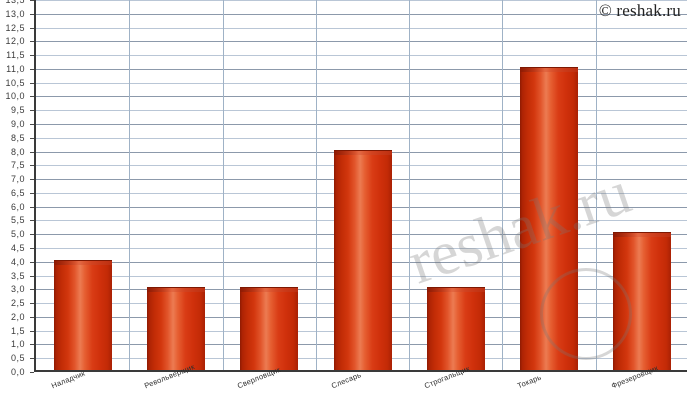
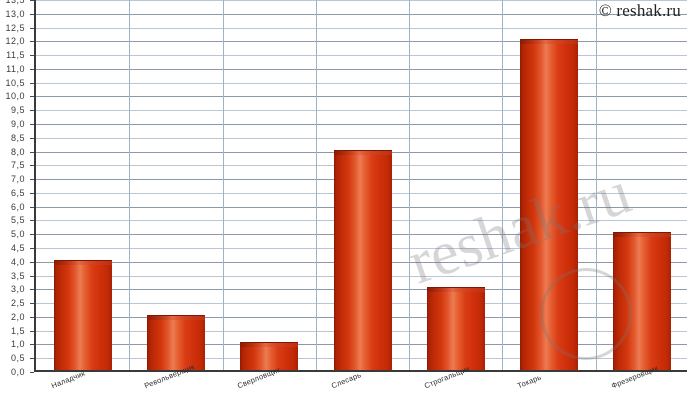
Револьверщик: 3 -> 2
Сверловщик: 3 -> 1
Токарь: 11 -> 12
